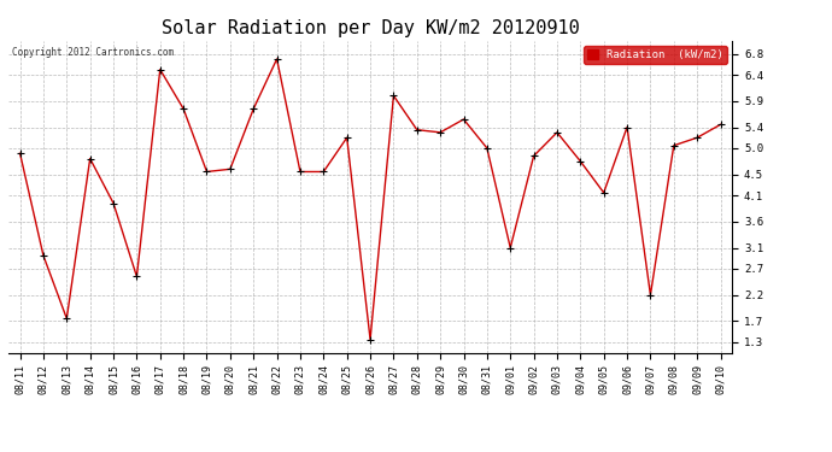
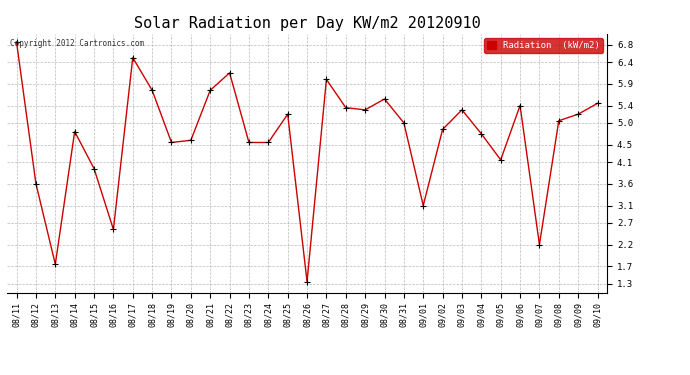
08/11: 4.90 -> 6.85
08/12: 2.95 -> 3.60
08/22: 6.70 -> 6.15
